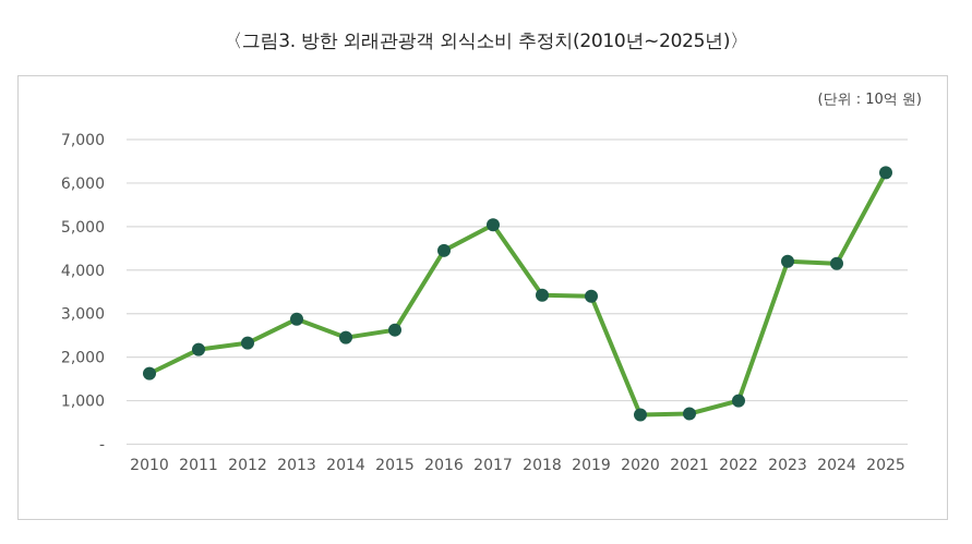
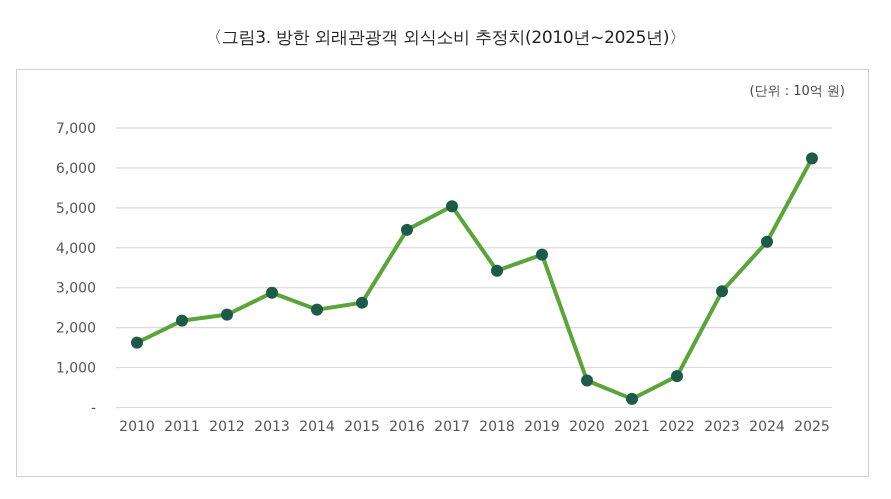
2019: 3400 -> 3800
2021: 700 -> 200
2022: 1000 -> 800
2023: 4200 -> 2900
